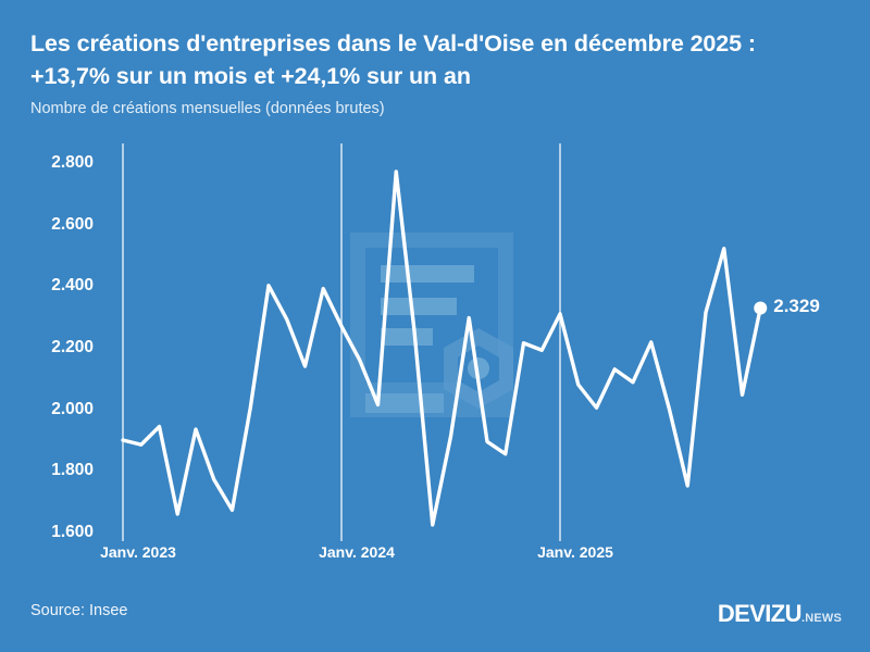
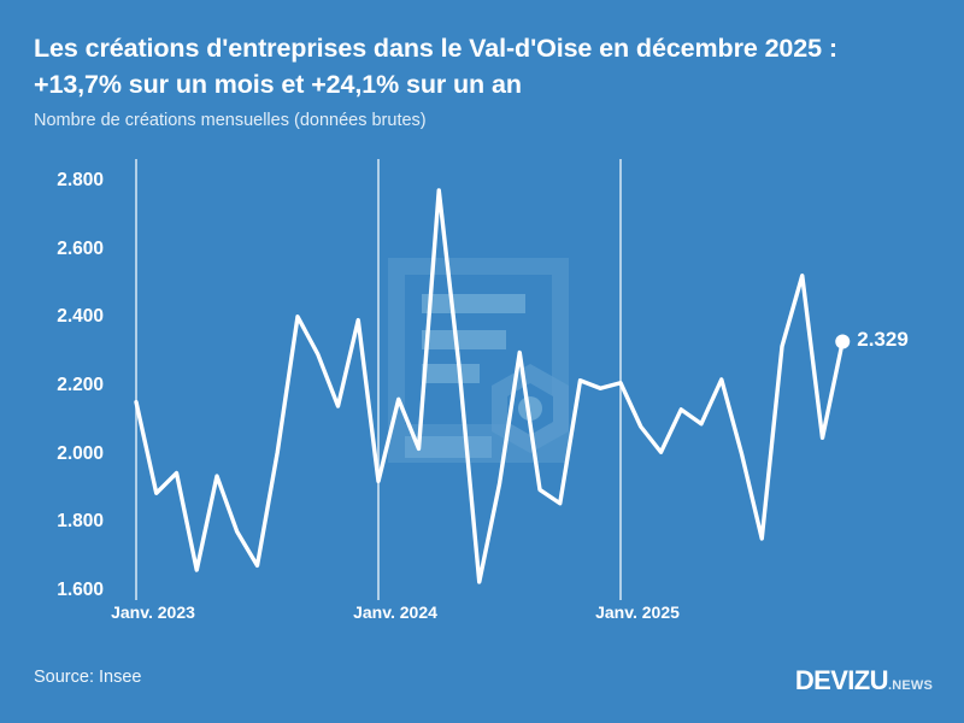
Janv. 2023: 1900 -> 2150
Janv. 2024: 2270 -> 1920
Janv. 2025: 2310 -> 2210
